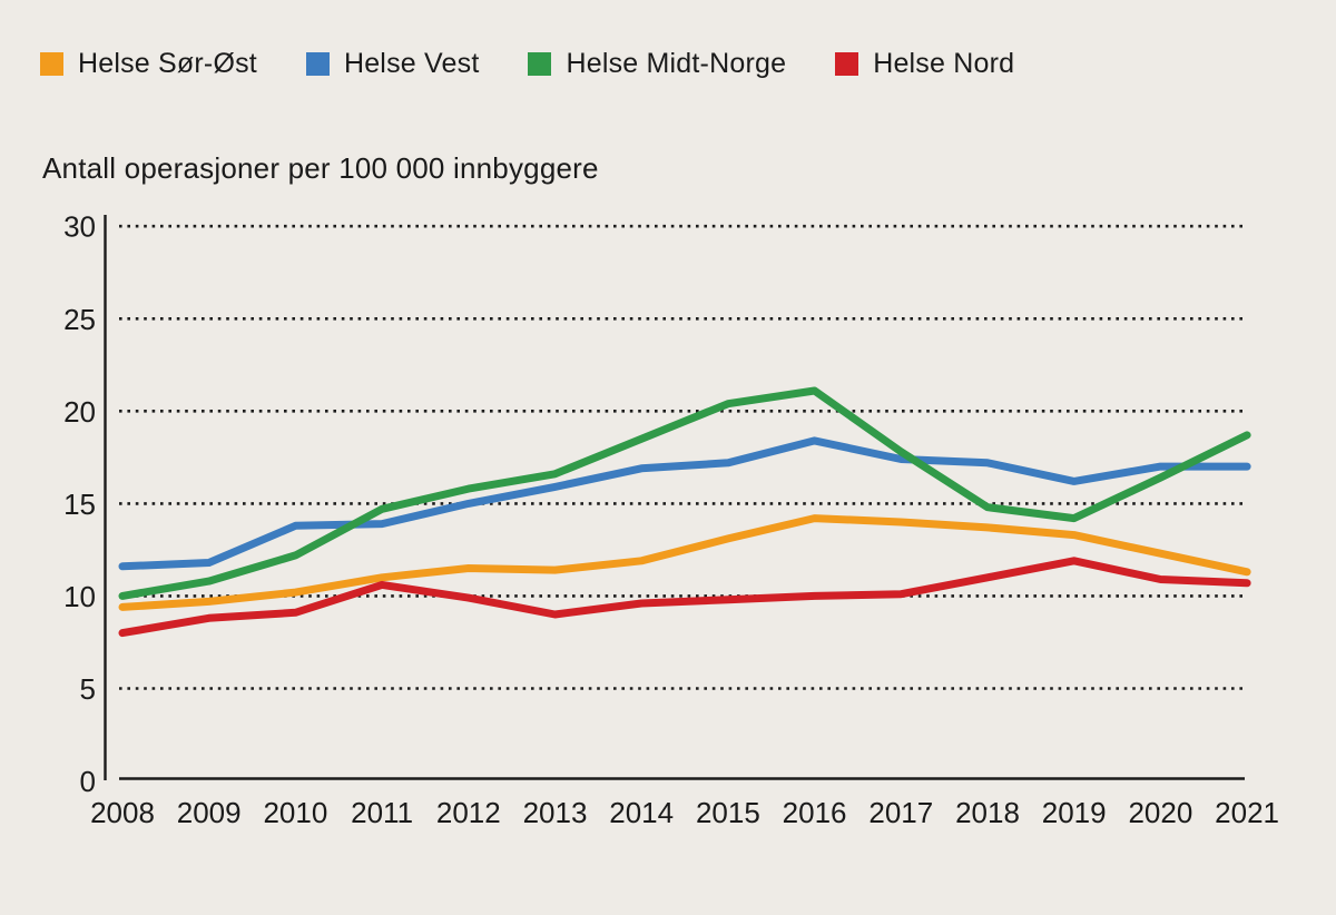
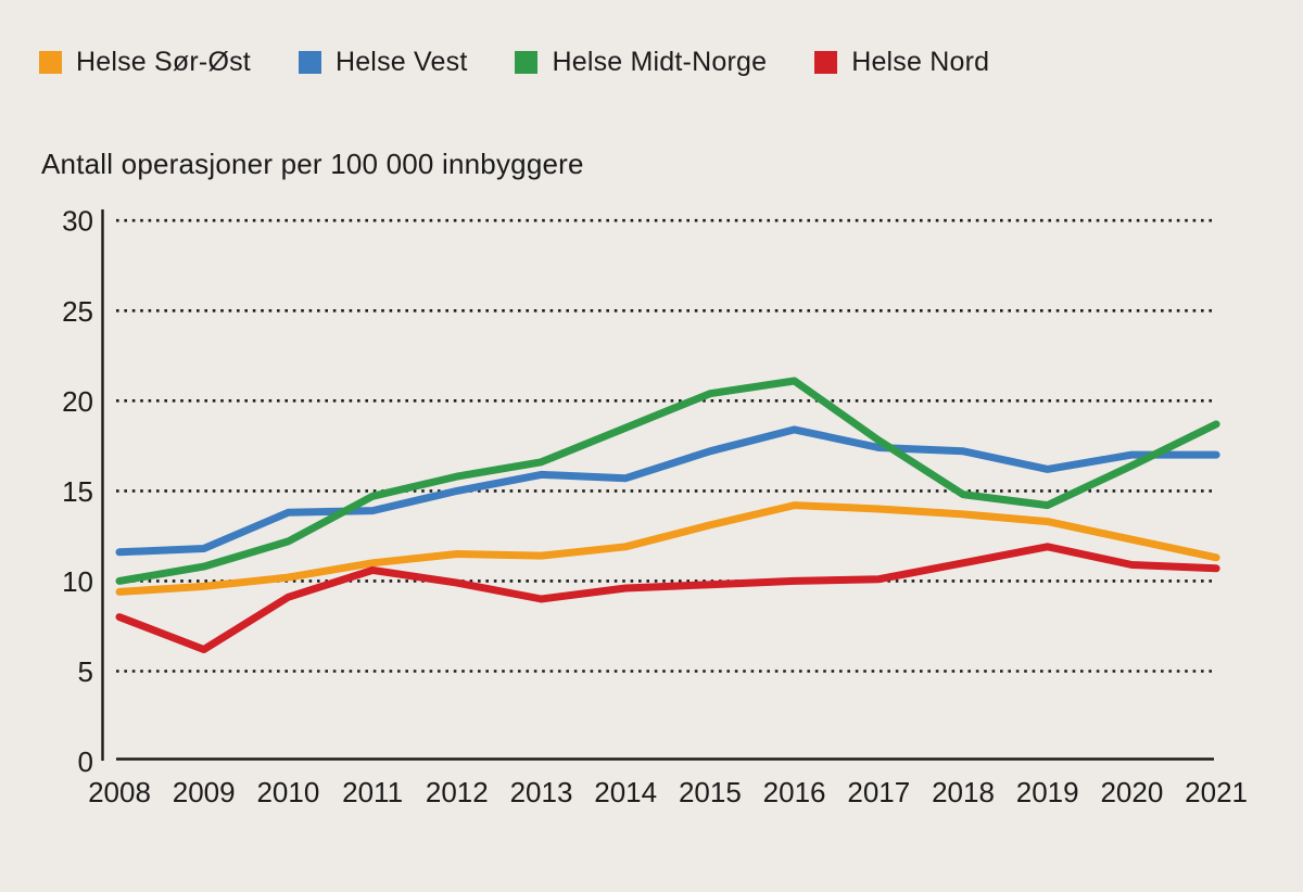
Helse Nord/2009: 8.8 -> 6.2
Helse Vest/2014: 16.9 -> 15.7
